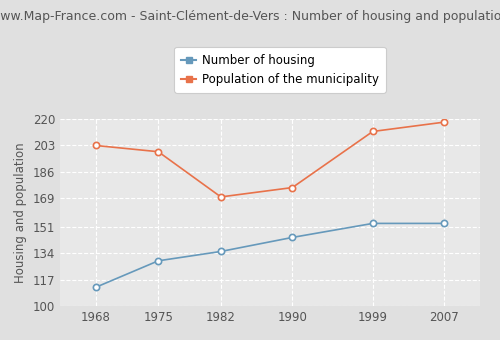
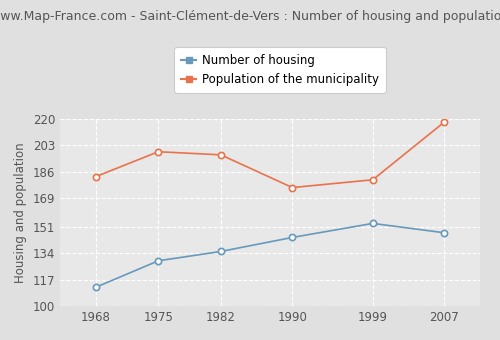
Population of the municipality/1968: 203 -> 183
Population of the municipality/1982: 170 -> 197
Population of the municipality/1999: 212 -> 181
Number of housing/2007: 153 -> 147
